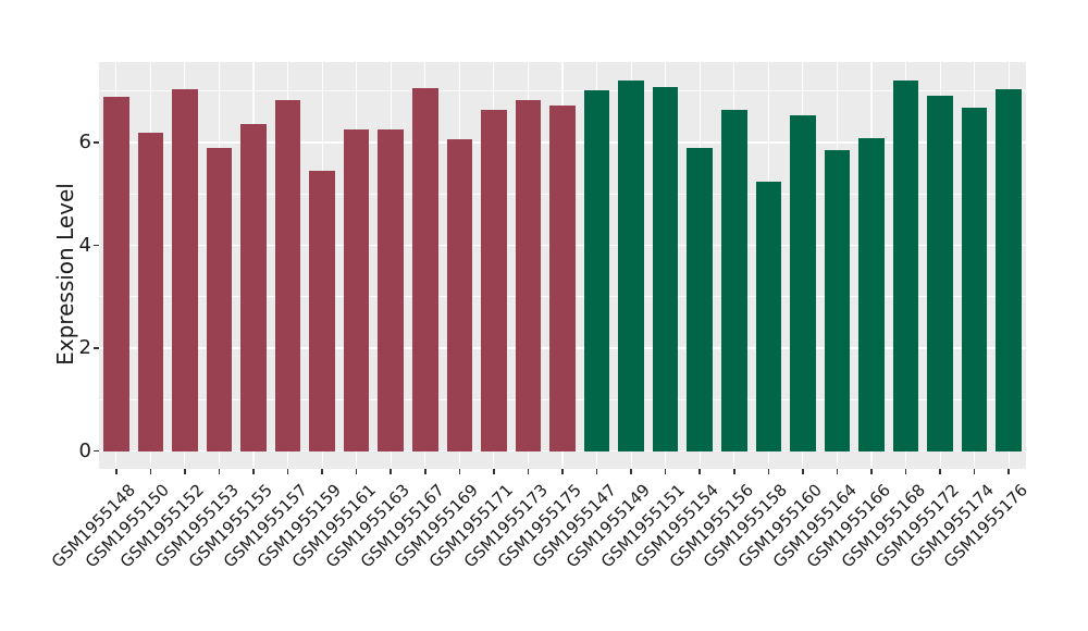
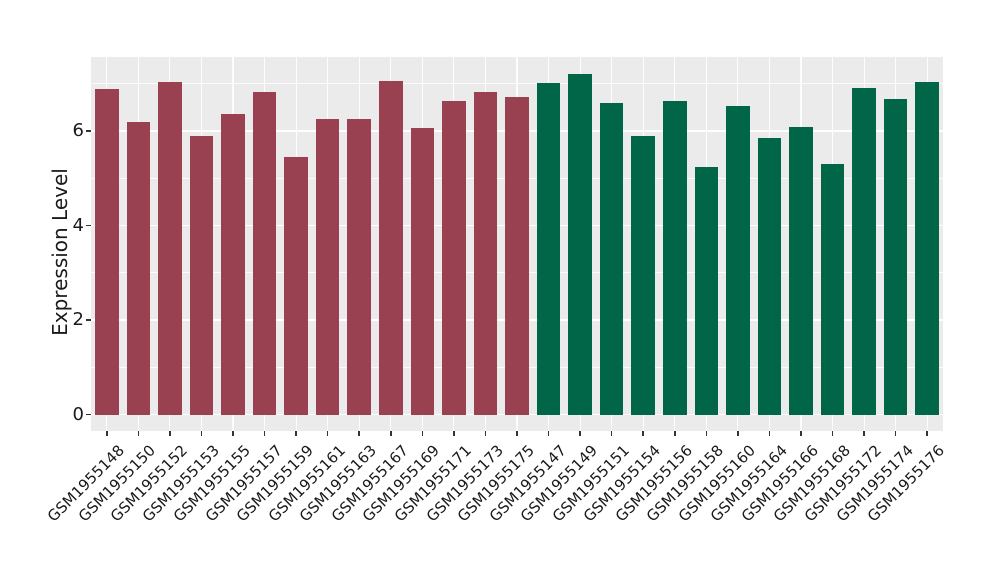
GSM1955151: 7.1 -> 6.6
GSM1955168: 7.2 -> 5.3
